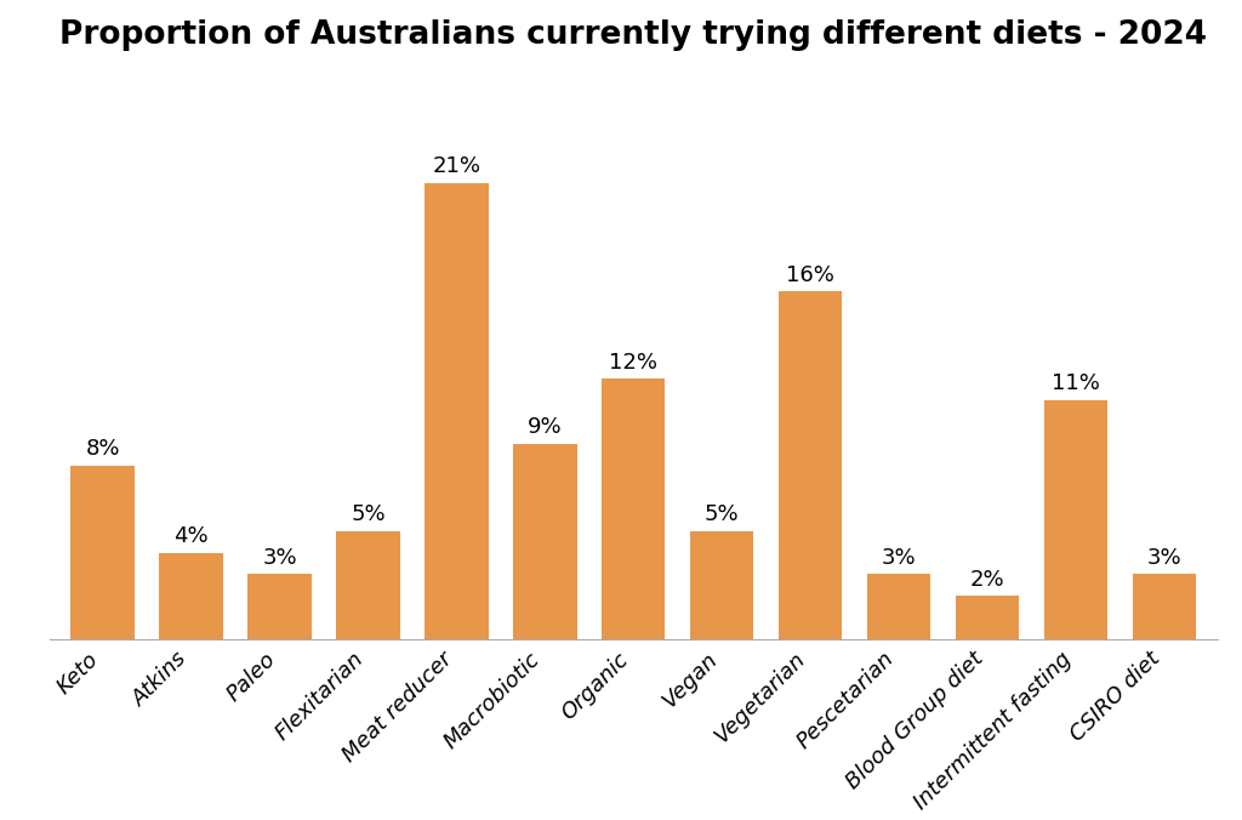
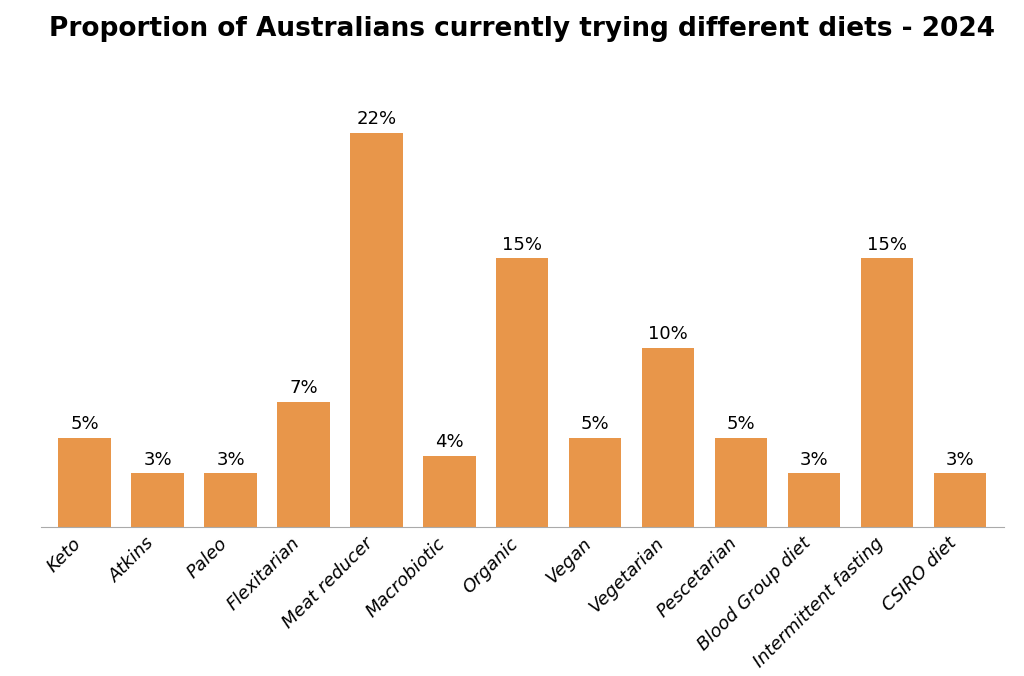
Keto: 8% -> 5%
Atkins: 4% -> 3%
Flexitarian: 5% -> 7%
Meat reducer: 21% -> 22%
Macrobiotic: 9% -> 4%
Organic: 12% -> 15%
Vegetarian: 16% -> 10%
Pescetarian: 3% -> 5%
Blood Group diet: 2% -> 3%
Intermittent fasting: 11% -> 15%
